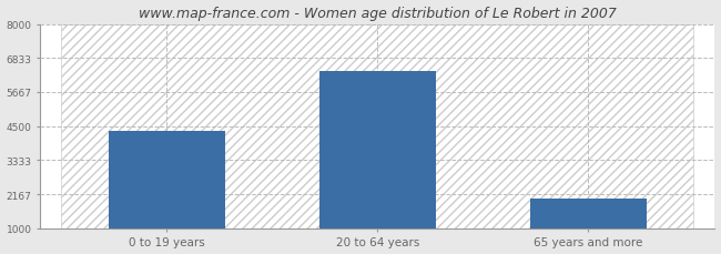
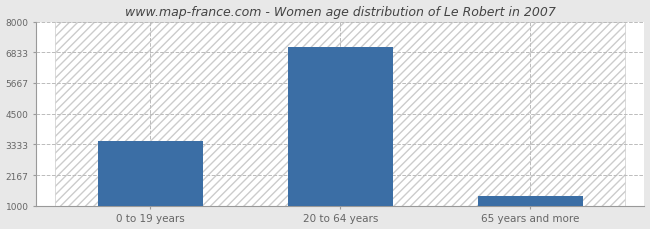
0 to 19 years: 4350 -> 3450
20 to 64 years: 6400 -> 7050
65 years and more: 2000 -> 1380
